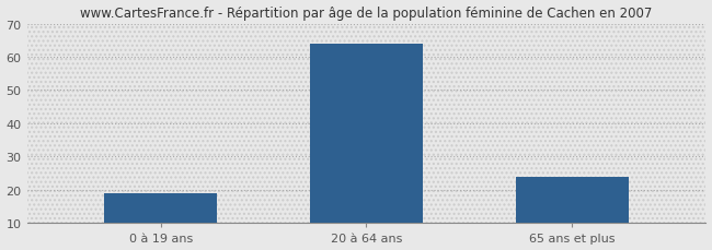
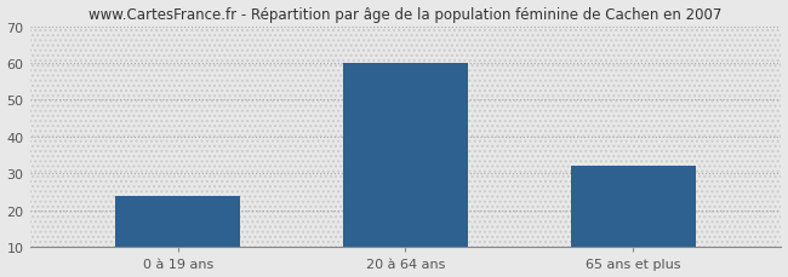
0 à 19 ans: 19 -> 24
20 à 64 ans: 64 -> 60
65 ans et plus: 24 -> 32
